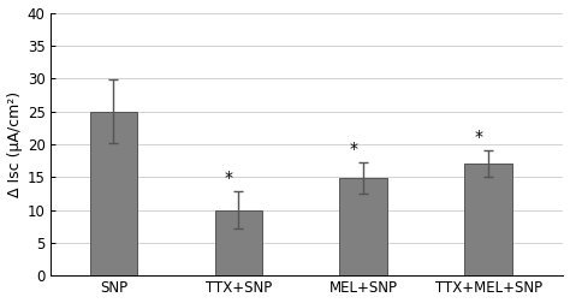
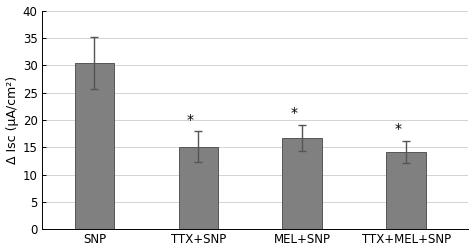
SNP: 25.0 -> 30.4
TTX+SNP: 10.0 -> 15.1
MEL+SNP: 14.8 -> 16.7
TTX+MEL+SNP: 17.0 -> 14.2
